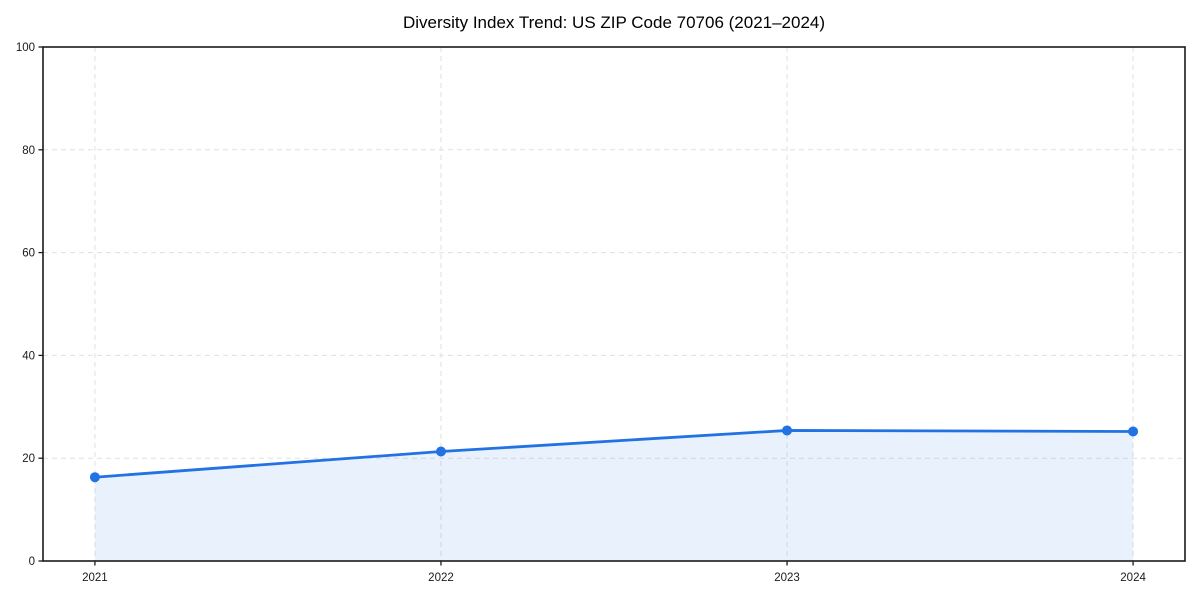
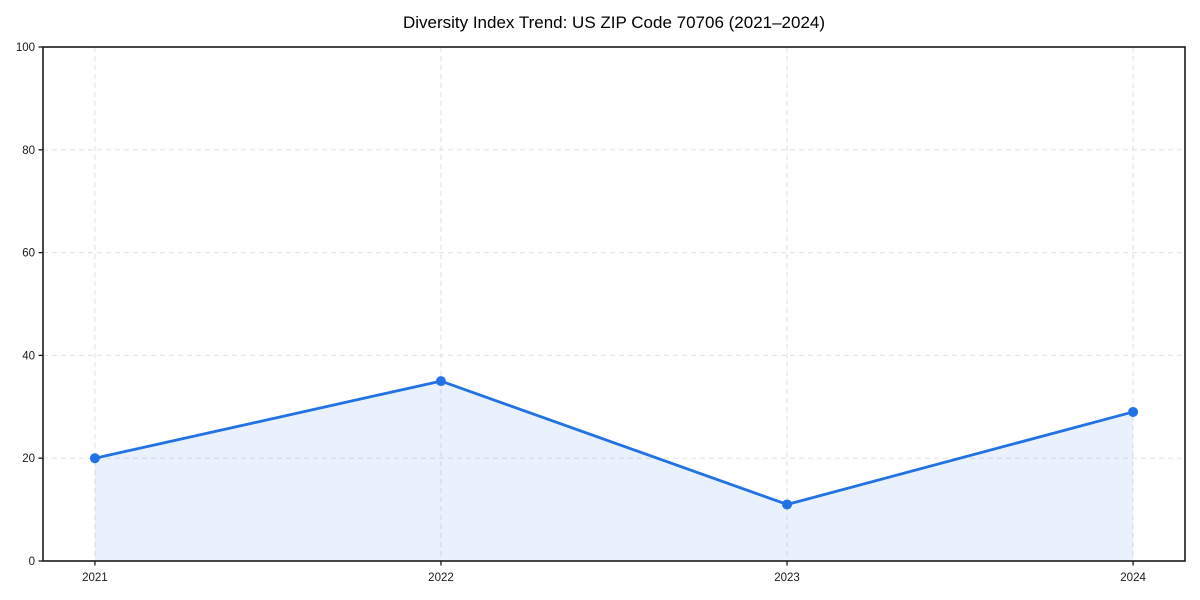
2021: 16 -> 20
2022: 21 -> 35
2023: 25 -> 11
2024: 25 -> 29
